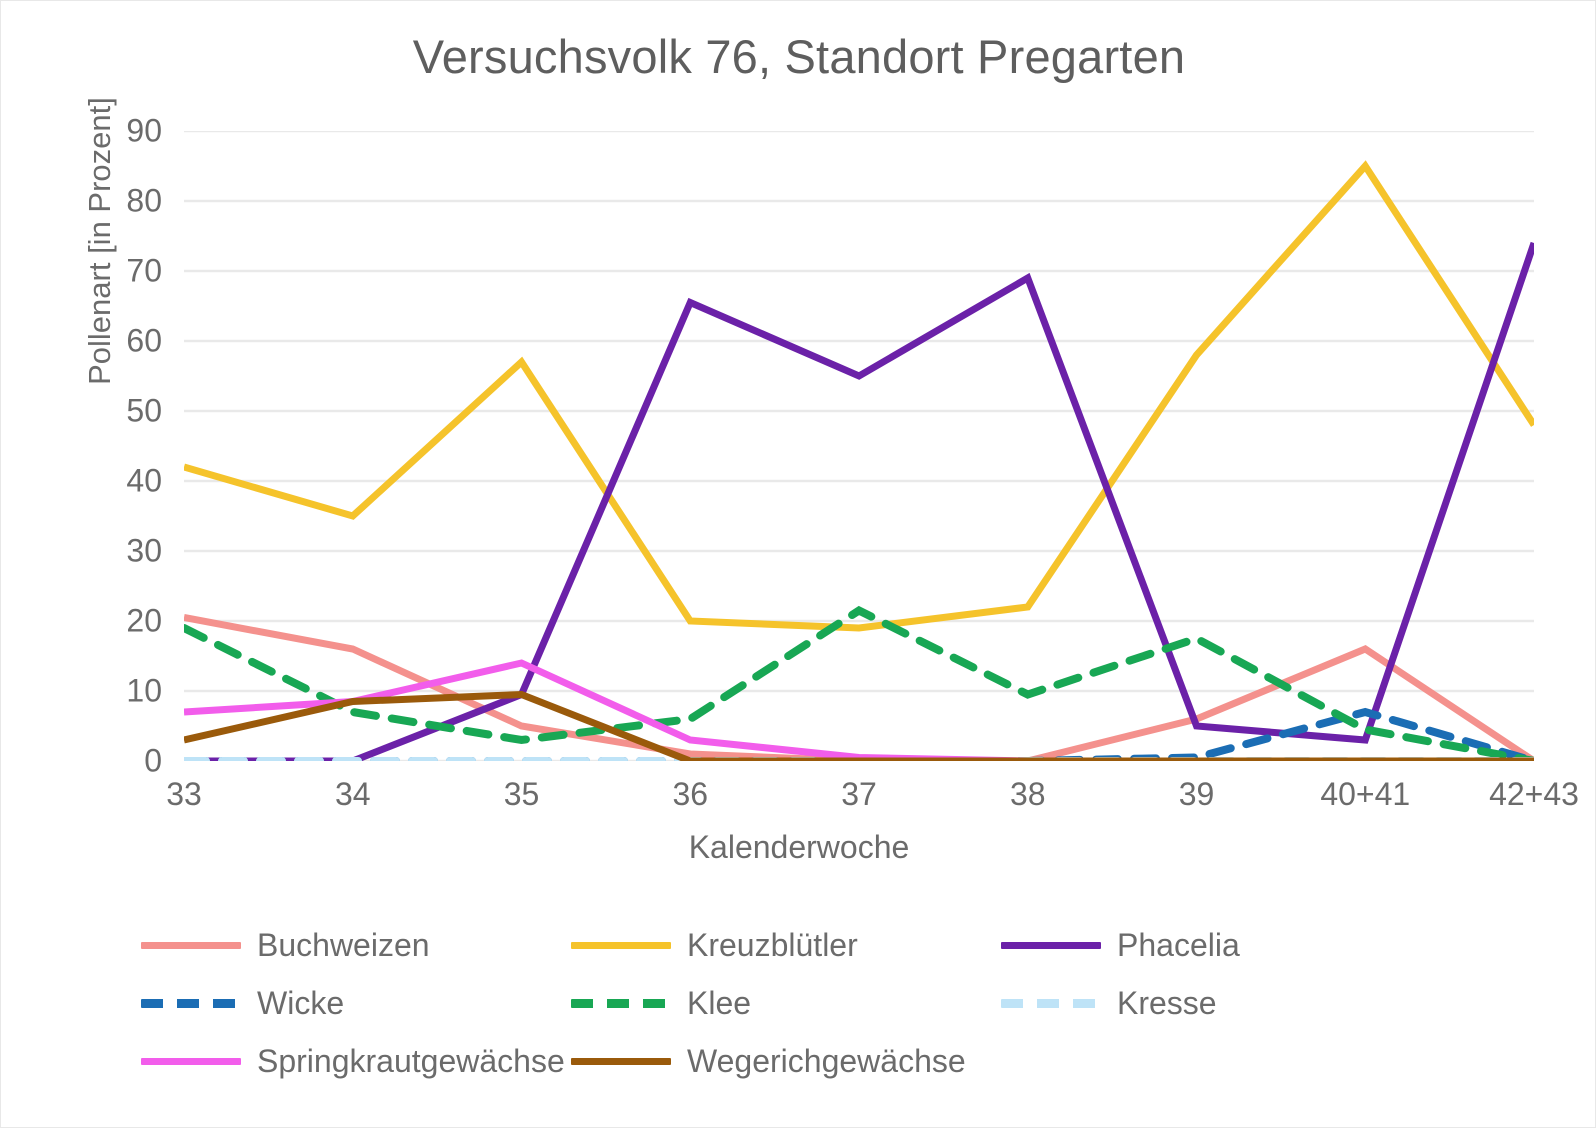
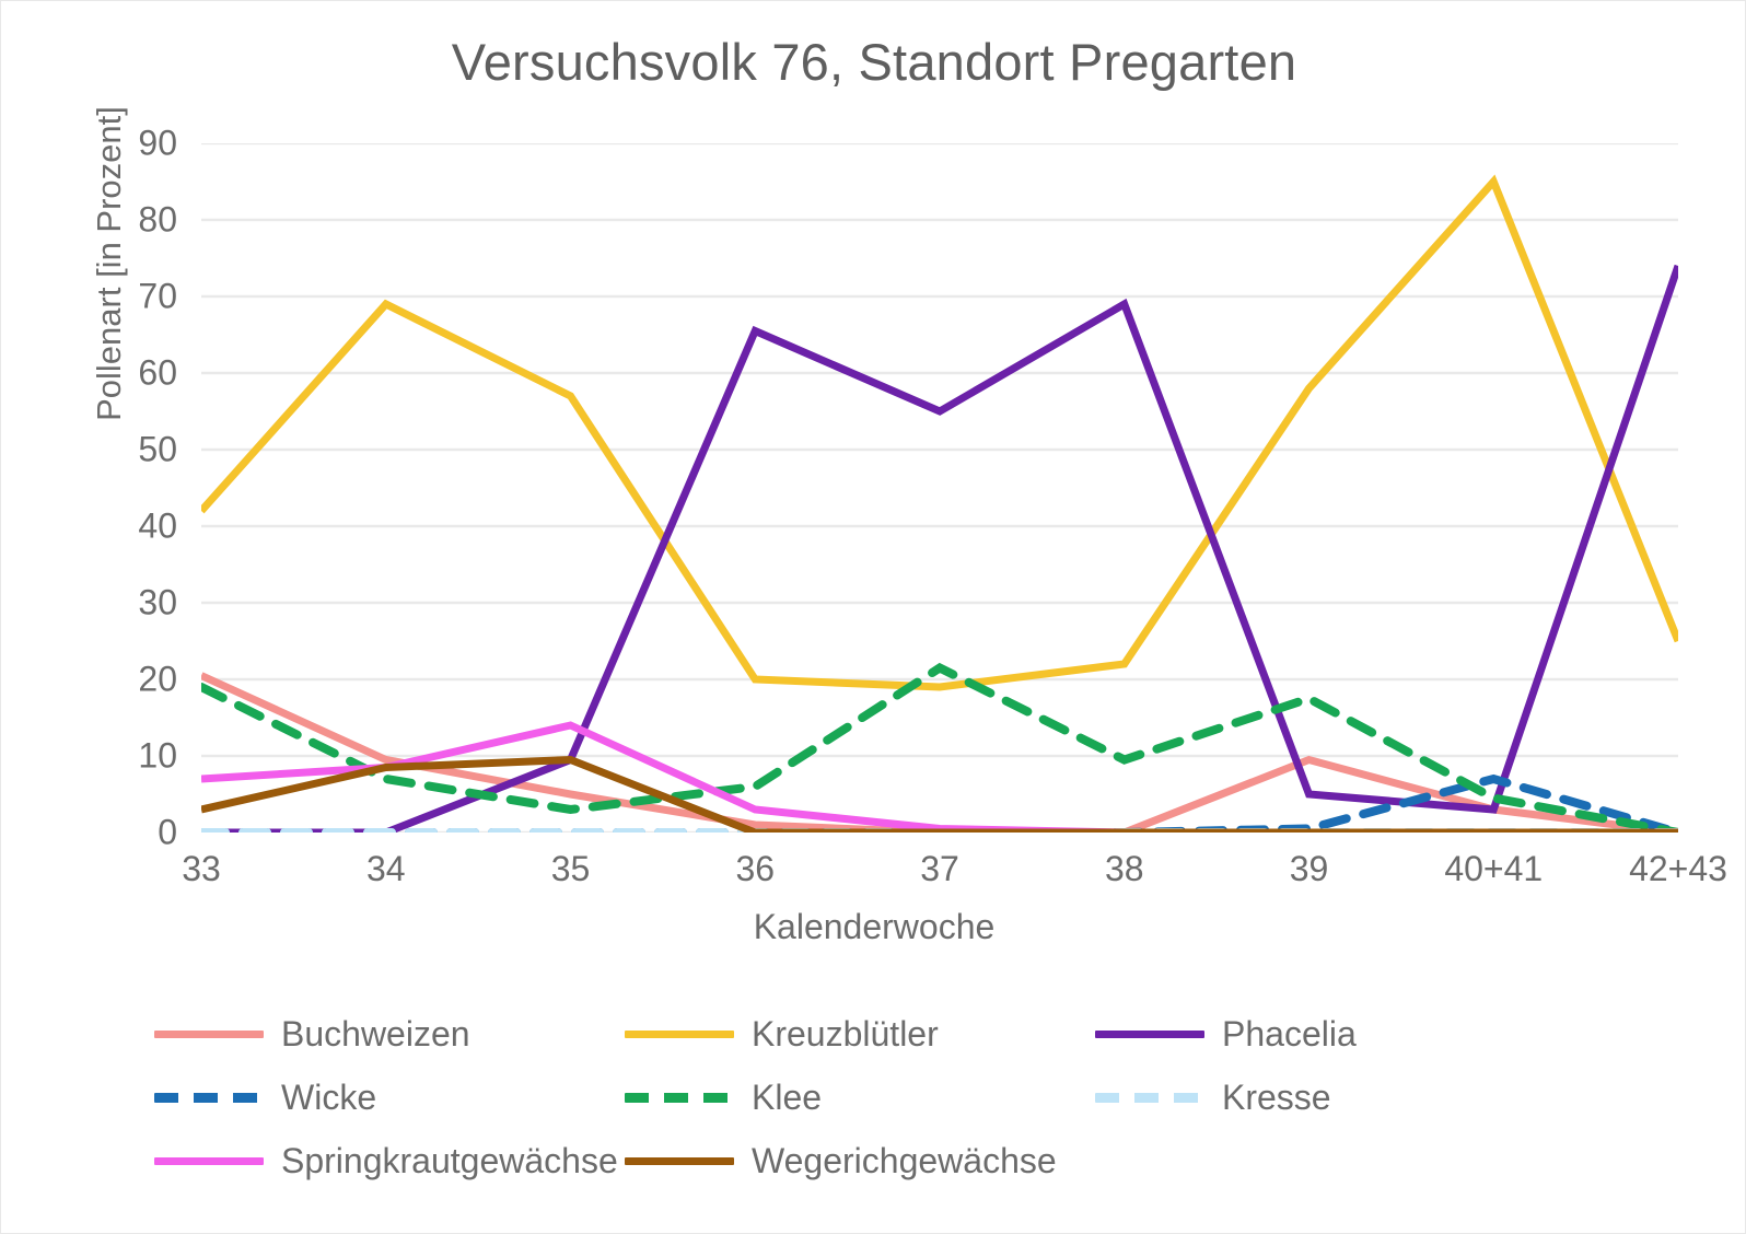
Buchweizen/34: 16 -> 10
Kreuzblütler/34: 35 -> 69
Buchweizen/39: 6 -> 10
Buchweizen/40+41: 16 -> 3
Kreuzblütler/42+43: 48 -> 25
